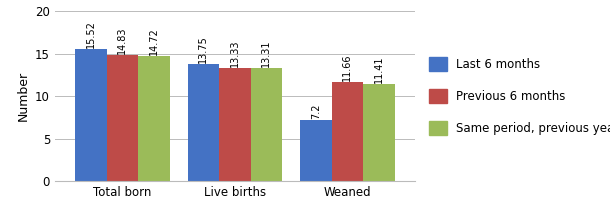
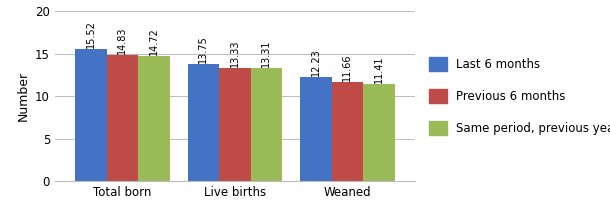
Last 6 months/Weaned: 7.2 -> 12.23
